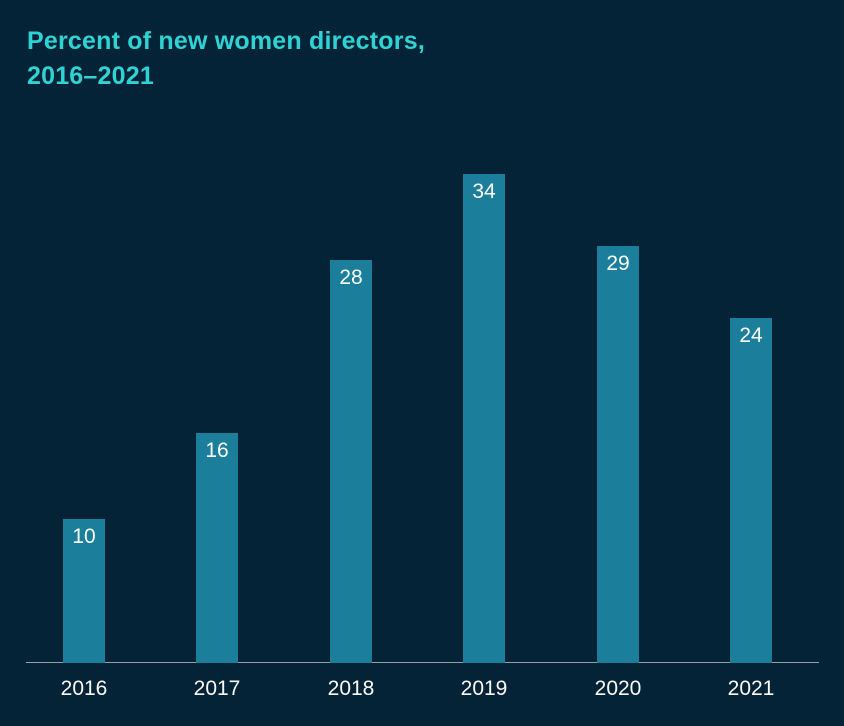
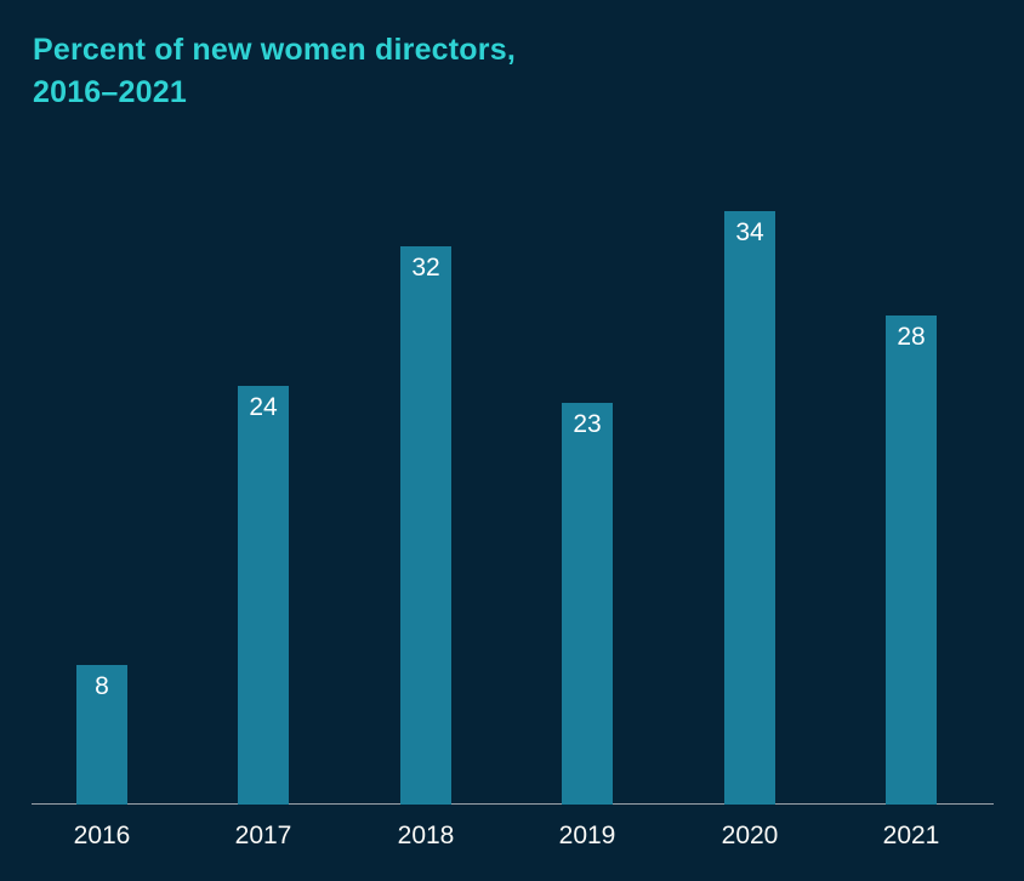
2016: 10 -> 8
2017: 16 -> 24
2018: 28 -> 32
2019: 34 -> 23
2020: 29 -> 34
2021: 24 -> 28
